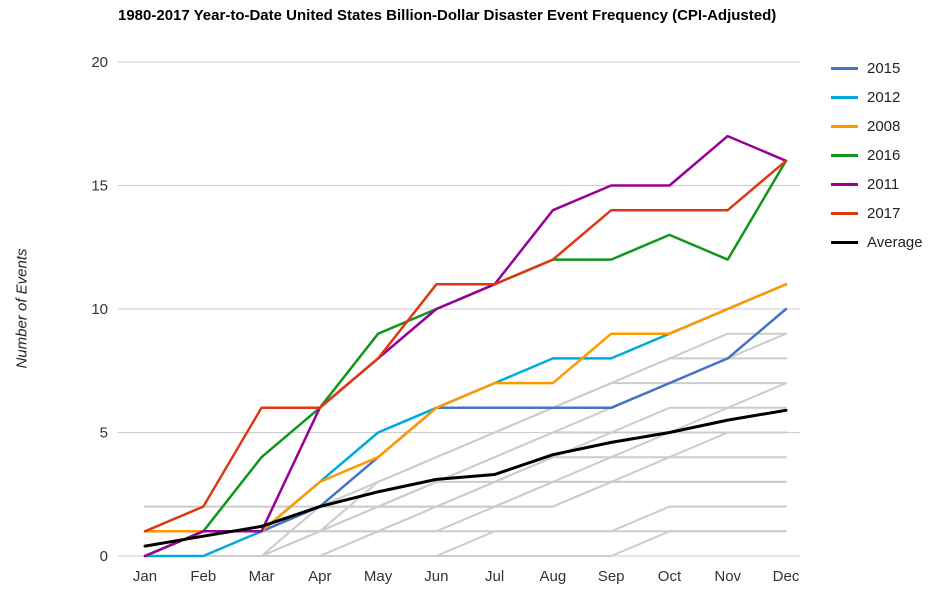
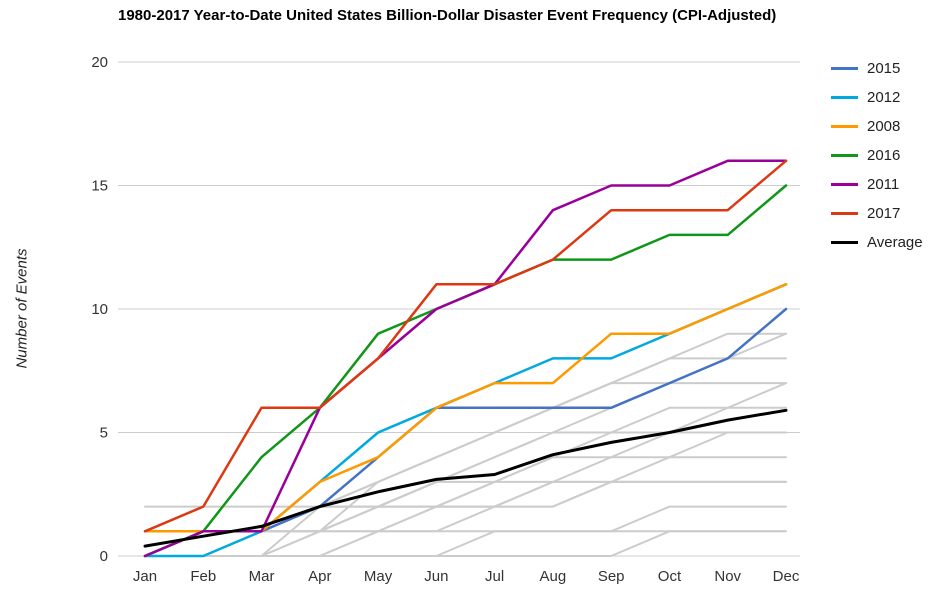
2016/Nov: 12 -> 13
2011/Nov: 17 -> 16
2016/Dec: 16 -> 15
